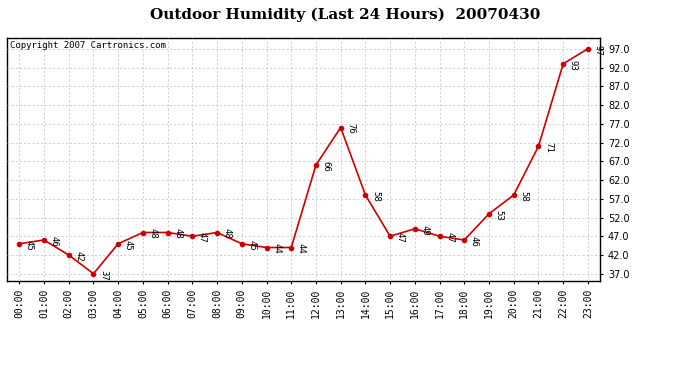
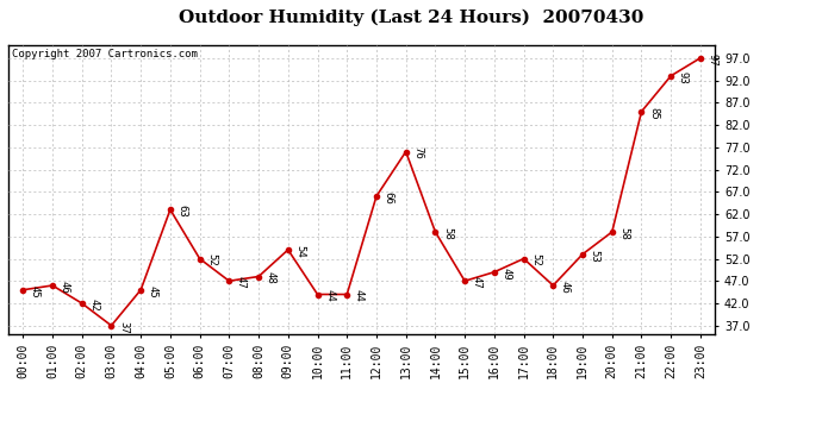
05:00: 48 -> 63
06:00: 48 -> 52
09:00: 45 -> 54
17:00: 47 -> 52
21:00: 71 -> 85
